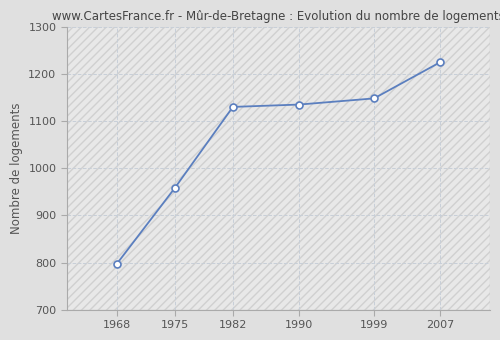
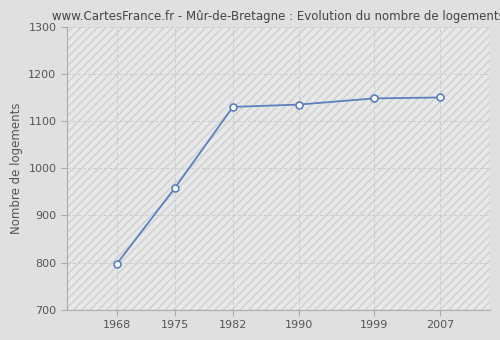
2007: 1225 -> 1150
